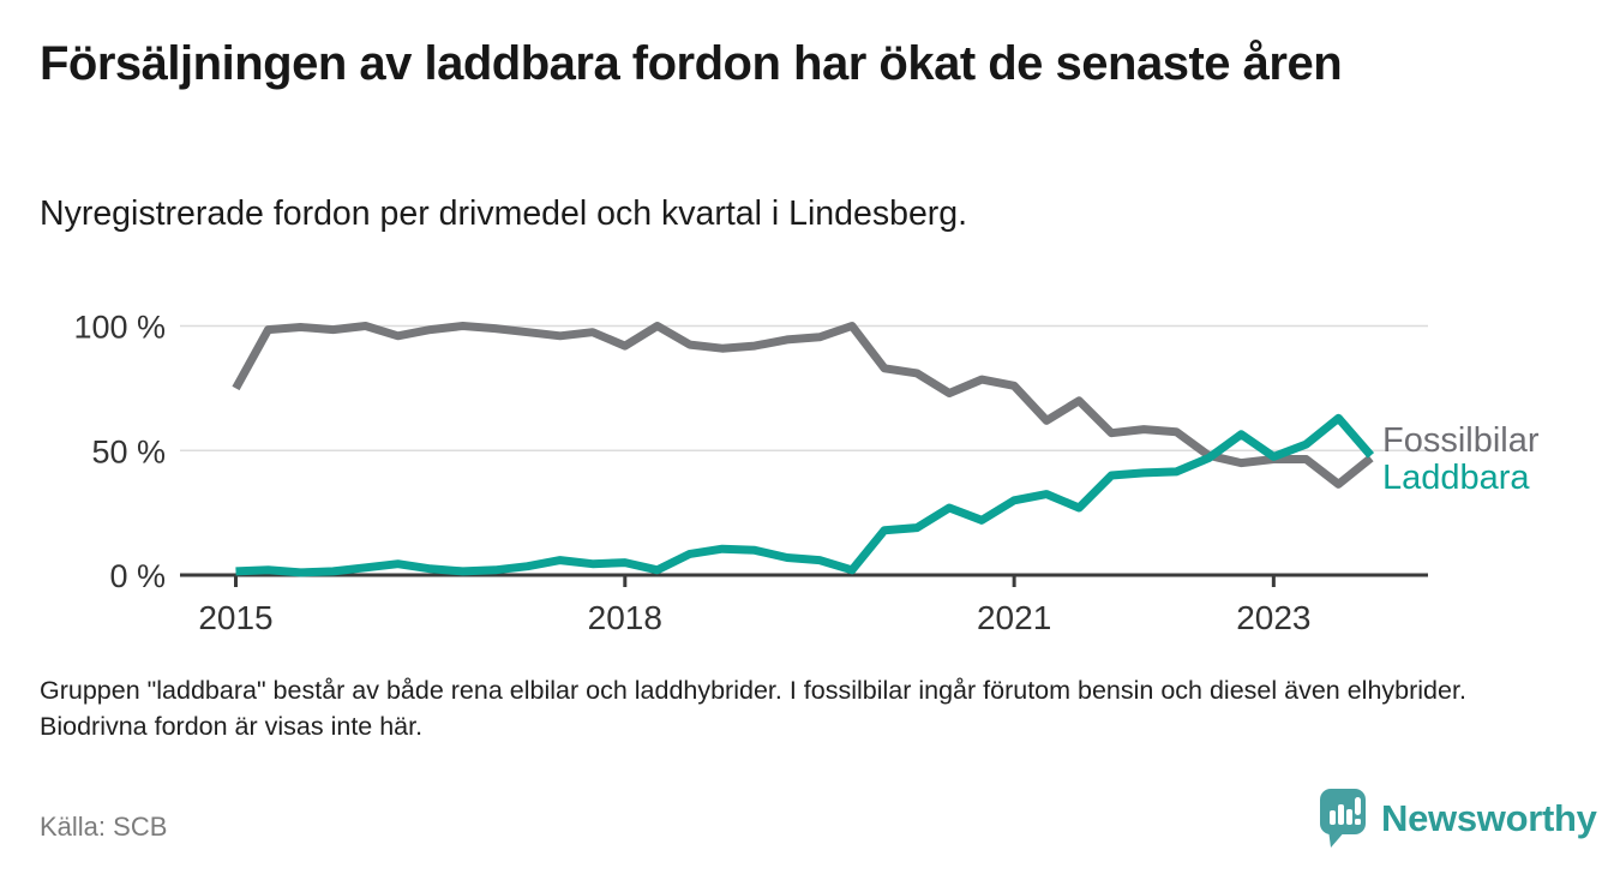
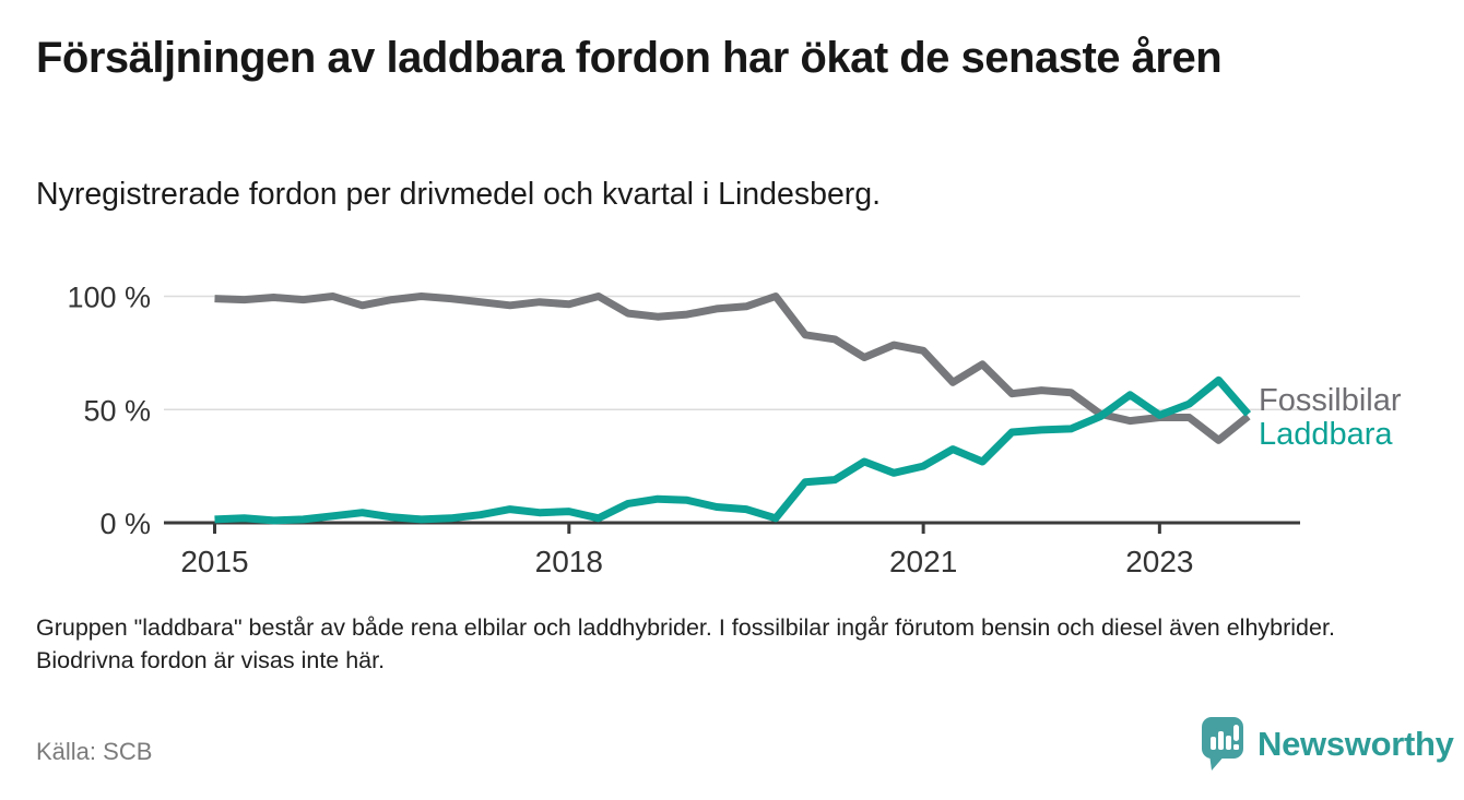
Fossilbilar/2015: 75% -> 99%
Fossilbilar/2018: 92% -> 96%
Laddbara/2021: 30% -> 25%
